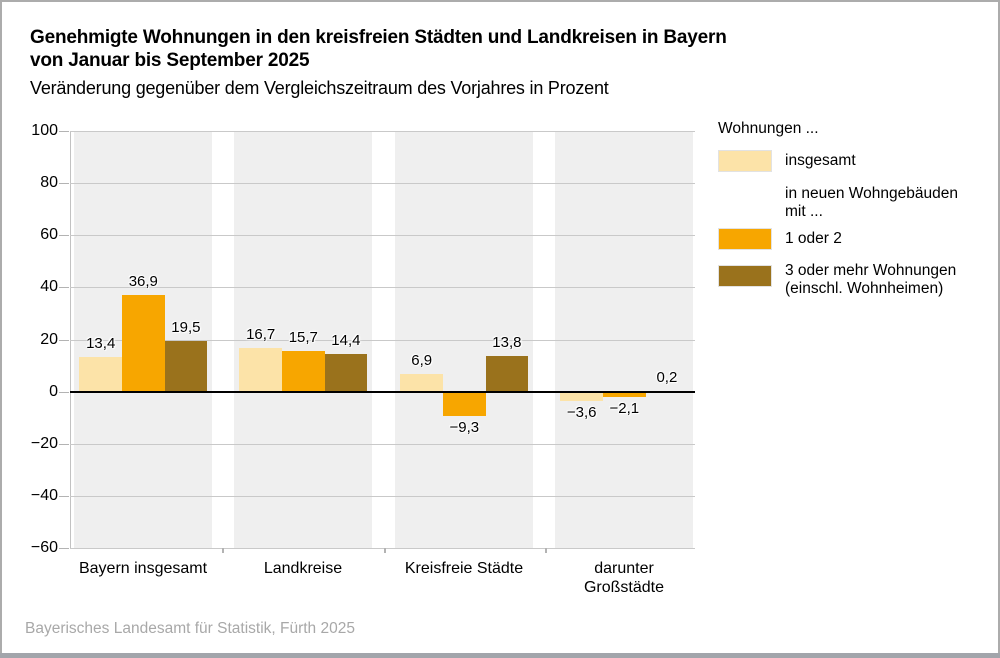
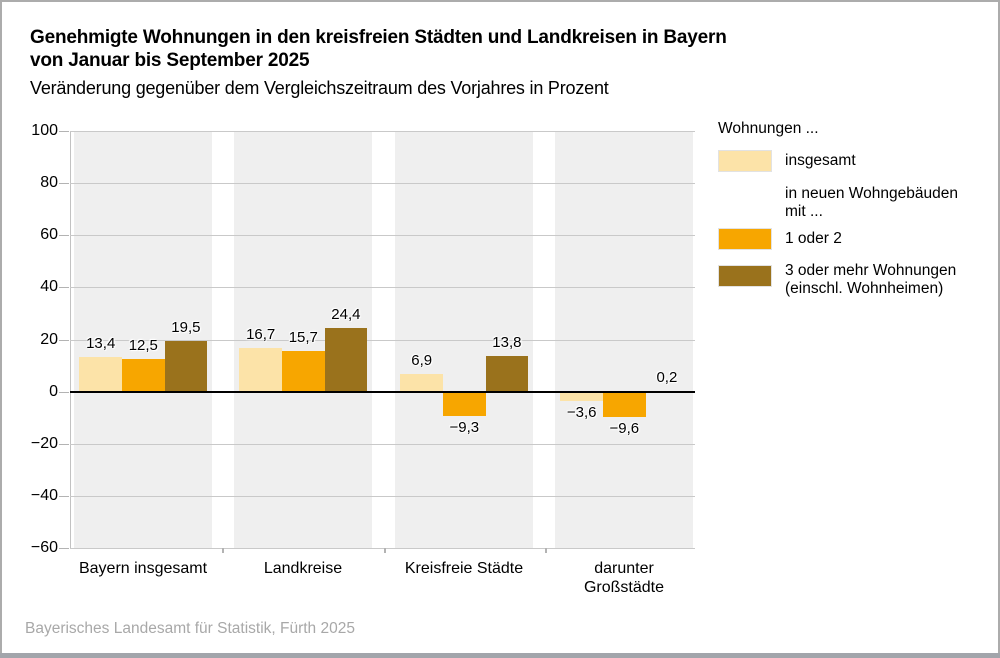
1 oder 2/Bayern insgesamt: 36,9 -> 12,5
3 oder mehr Wohnungen (einschl. Wohnheimen)/Landkreise: 14,4 -> 24,4
1 oder 2/darunter Großstädte: −2,1 -> −9,6
